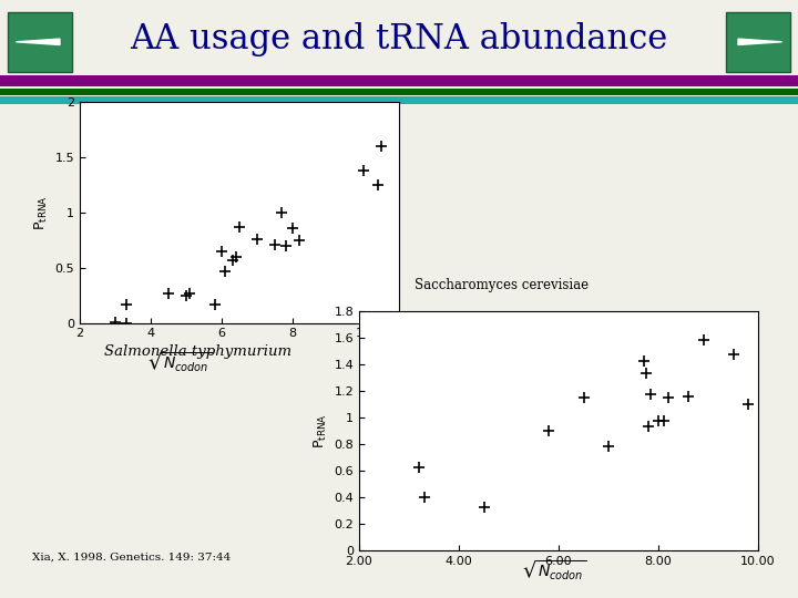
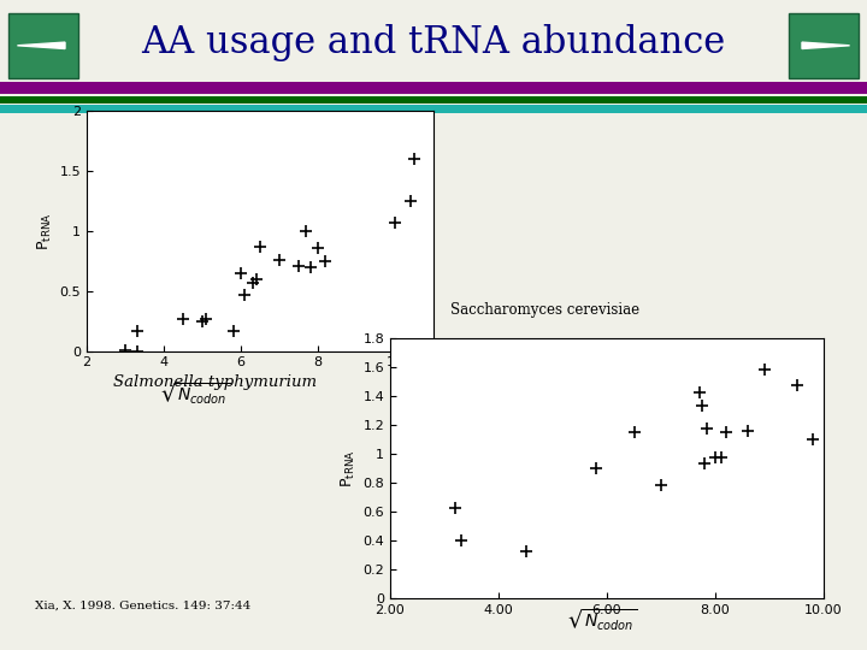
10: 1.38 -> 1.07
